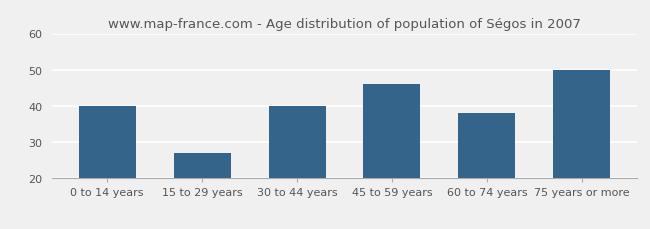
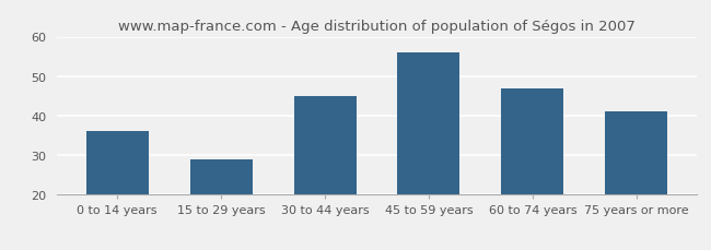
0 to 14 years: 40 -> 36
15 to 29 years: 27 -> 29
30 to 44 years: 40 -> 45
45 to 59 years: 46 -> 56
60 to 74 years: 38 -> 47
75 years or more: 50 -> 41
